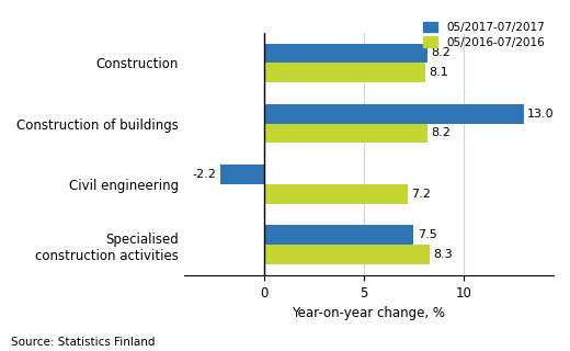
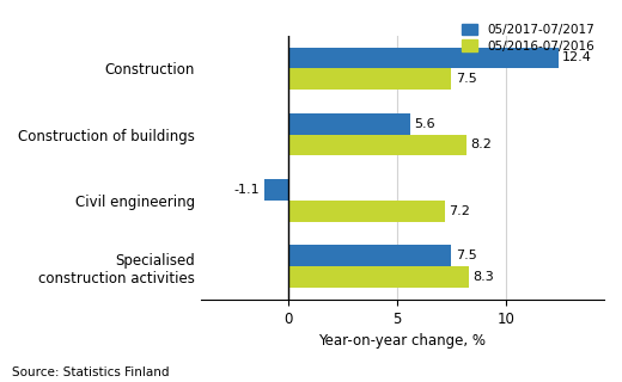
05/2017-07/2017/Construction: 8.2 -> 12.4
05/2016-07/2016/Construction: 8.1 -> 7.5
05/2017-07/2017/Construction of buildings: 13.0 -> 5.6
05/2017-07/2017/Civil engineering: -2.2 -> -1.1
